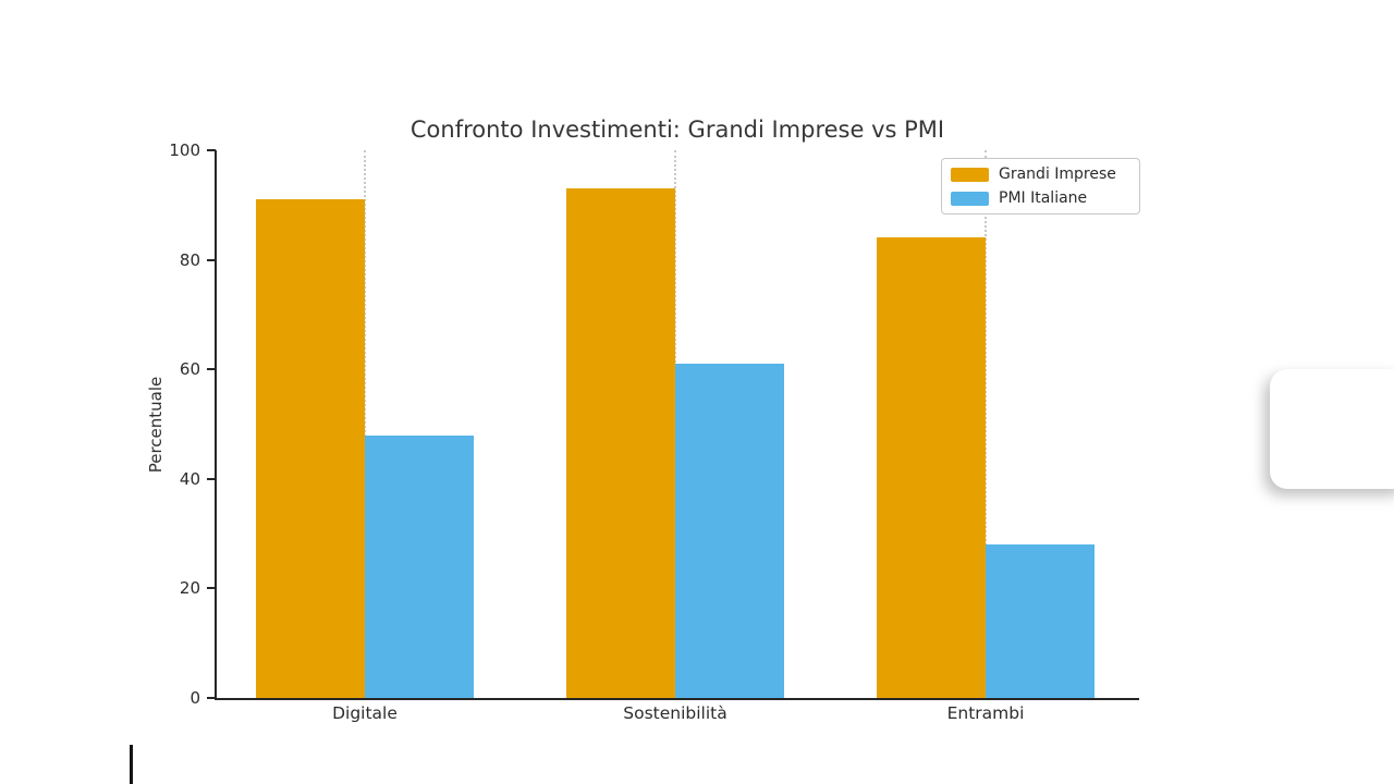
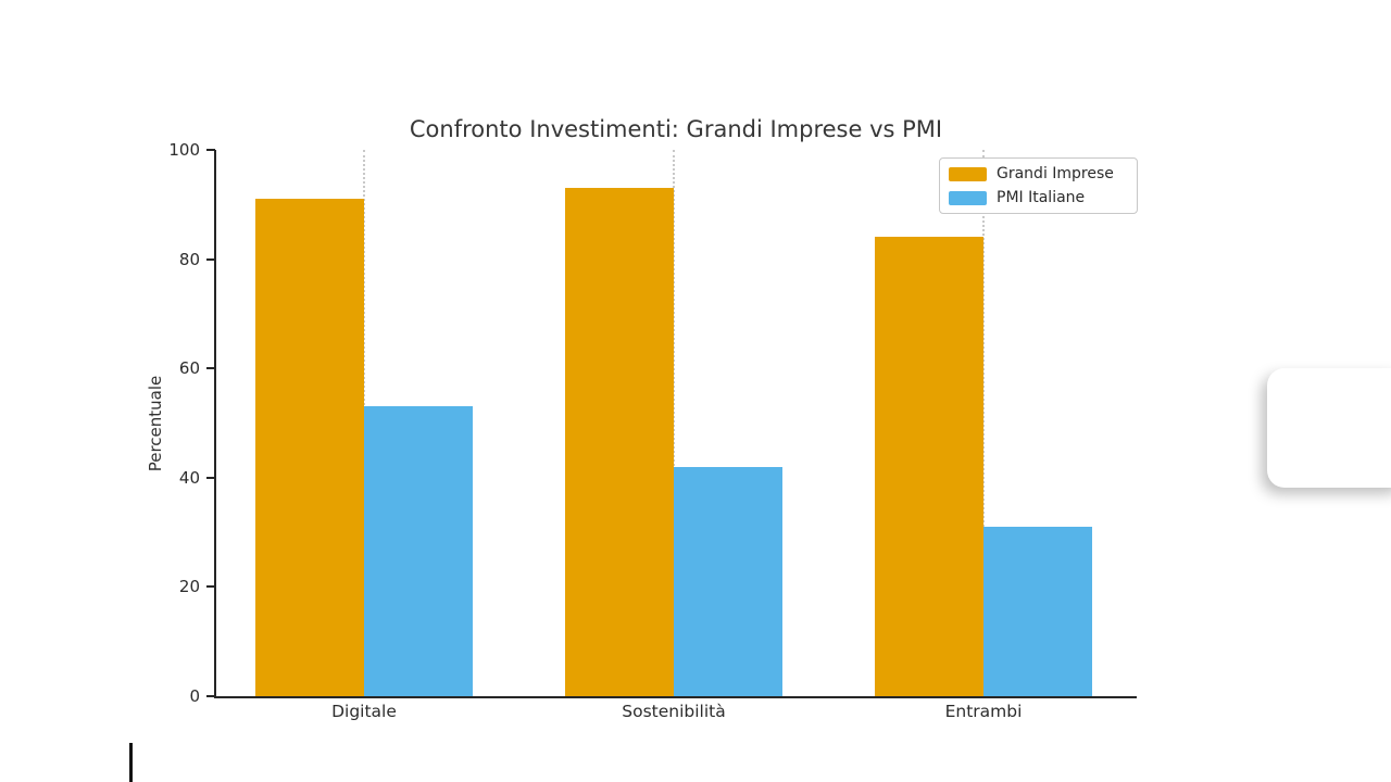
PMI Italiane/Digitale: 48 -> 53
PMI Italiane/Sostenibilità: 61 -> 42
PMI Italiane/Entrambi: 28 -> 31
